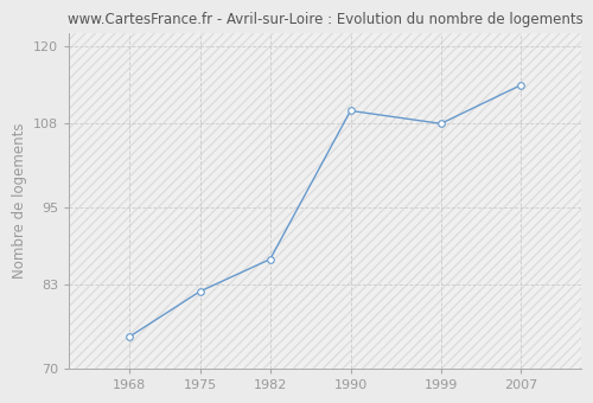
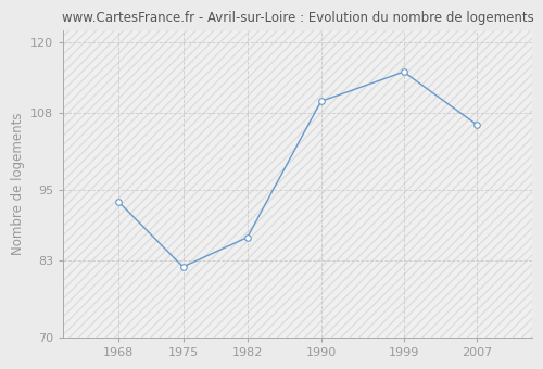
1968: 75 -> 93
1999: 108 -> 115
2007: 114 -> 106
